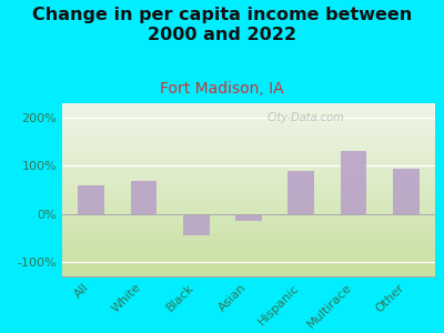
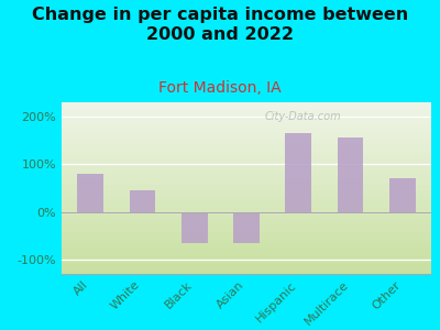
All: 60% -> 80%
White: 68% -> 45%
Black: -45% -> -65%
Asian: -15% -> -65%
Hispanic: 90% -> 165%
Multirace: 130% -> 155%
Other: 95% -> 70%
